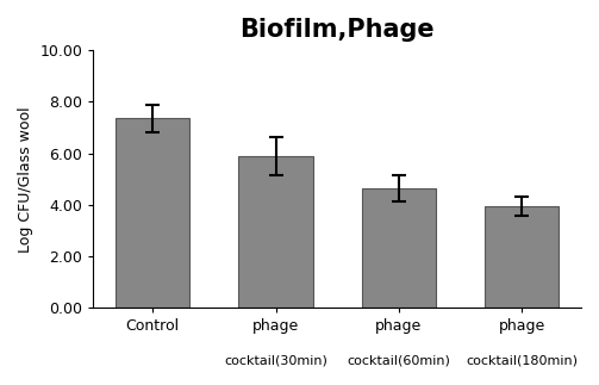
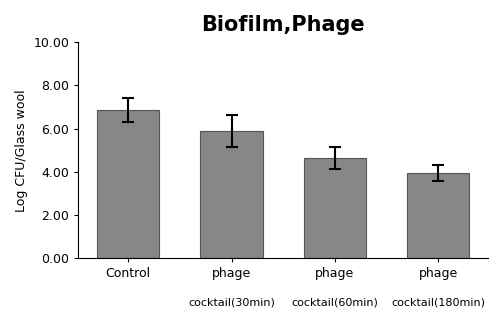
Control: 7.35 -> 6.85
